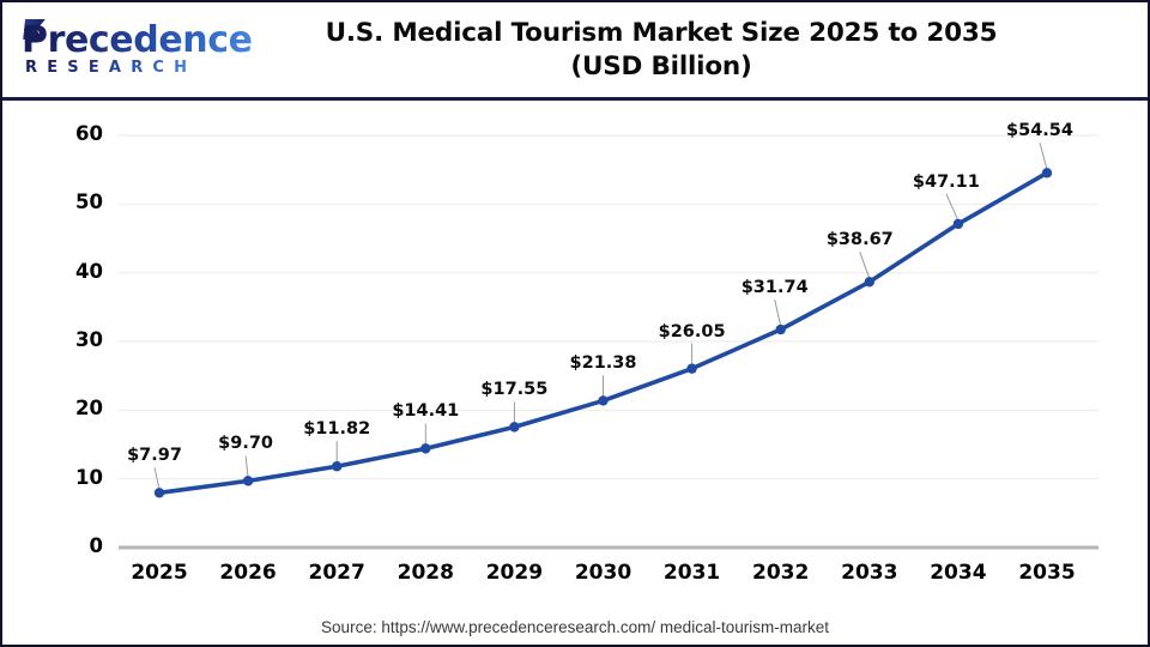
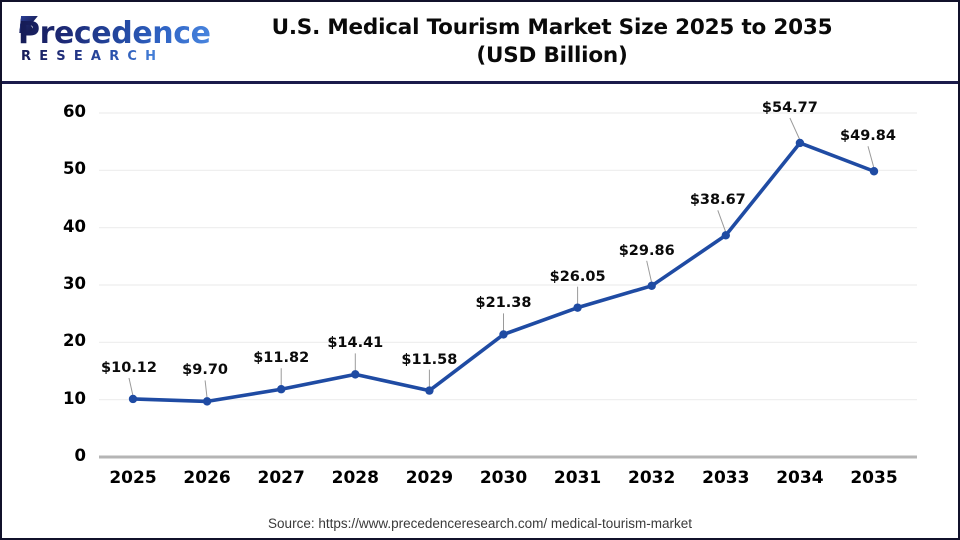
2025: $7.97 -> $10.12
2029: $17.55 -> $11.58
2032: $31.74 -> $29.86
2034: $47.11 -> $54.77
2035: $54.54 -> $49.84
